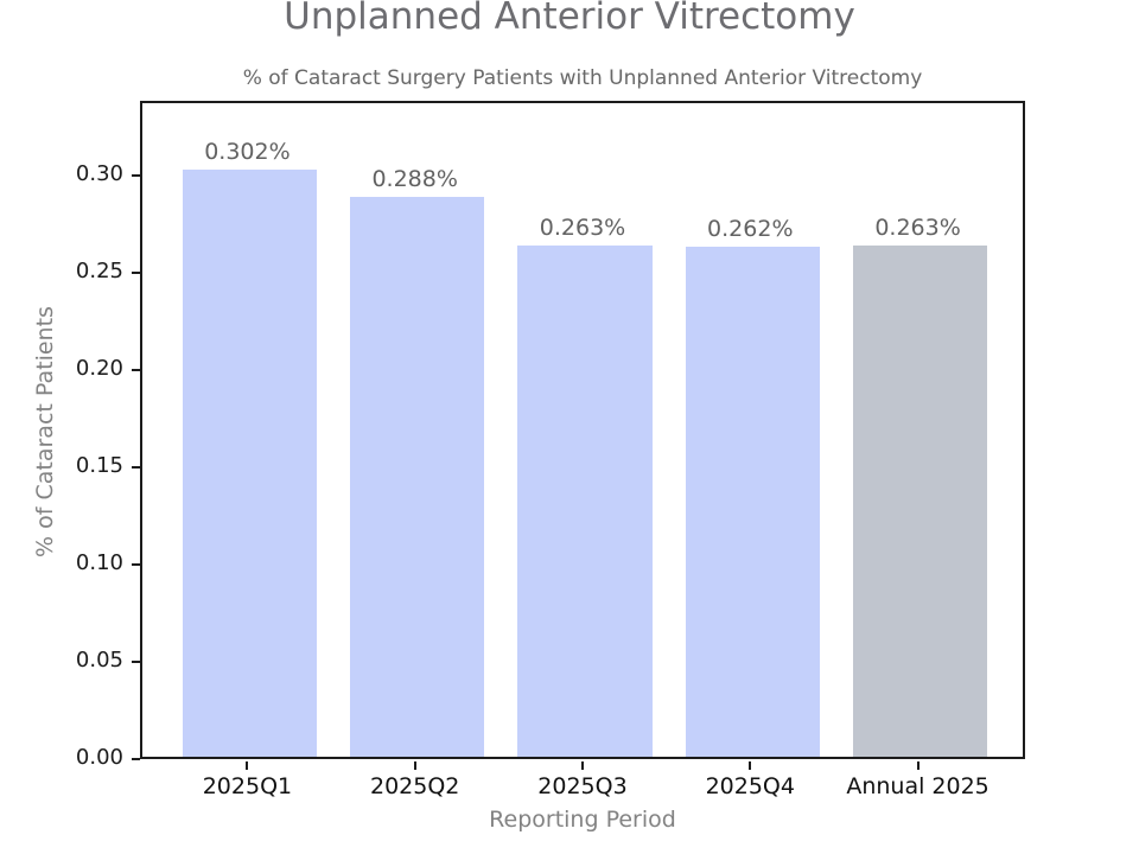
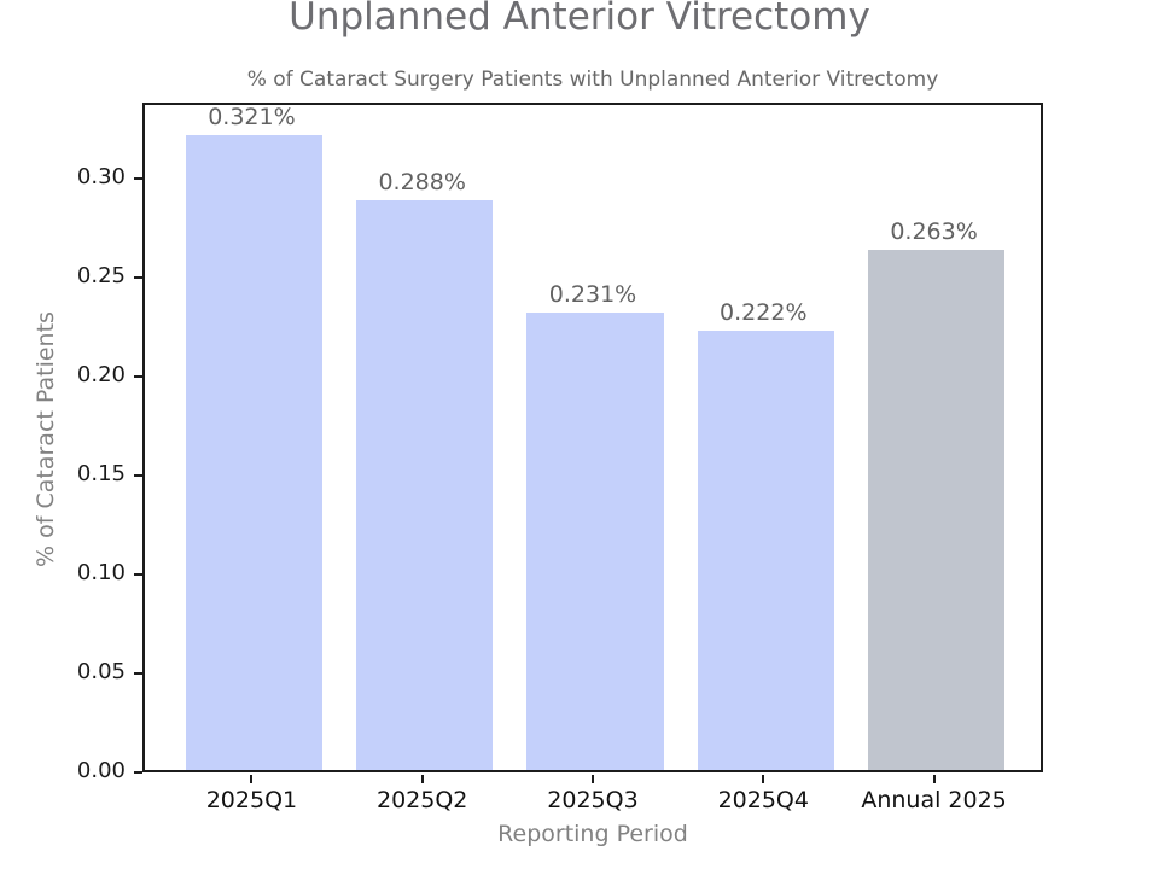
2025Q1: 0.302% -> 0.321%
2025Q3: 0.263% -> 0.231%
2025Q4: 0.262% -> 0.222%
